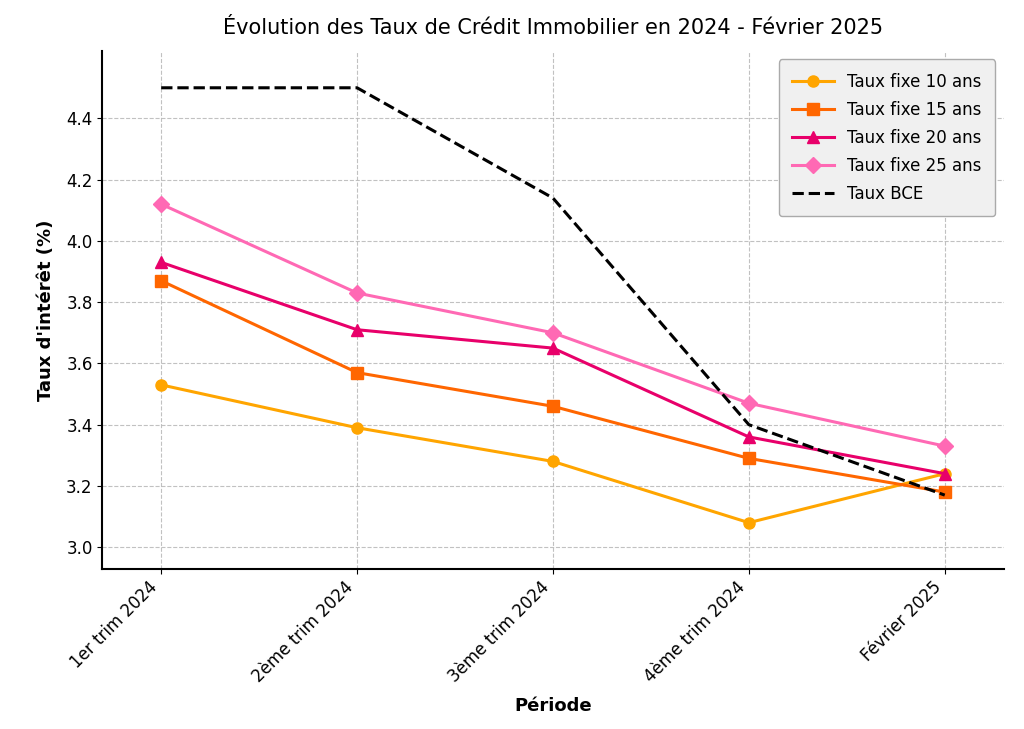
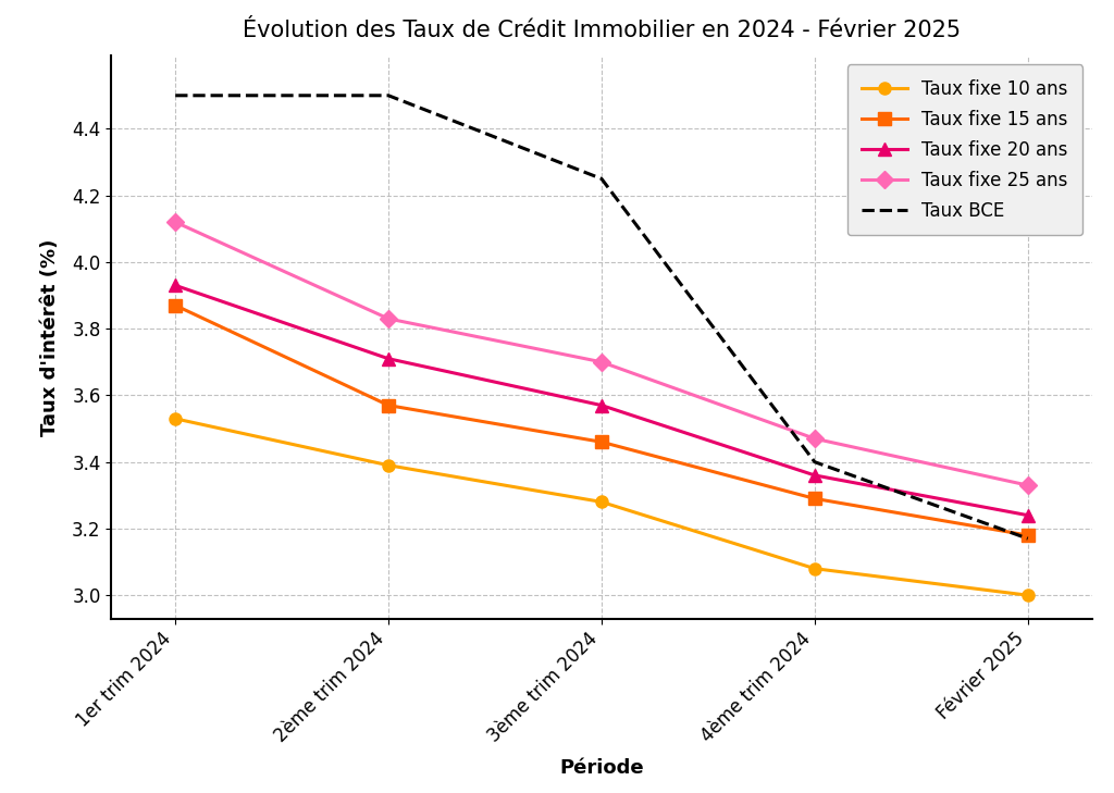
Taux fixe 20 ans/3ème trim 2024: 3.65 -> 3.57
Taux BCE/3ème trim 2024: 4.14 -> 4.25
Taux fixe 10 ans/Février 2025: 3.24 -> 3.00
